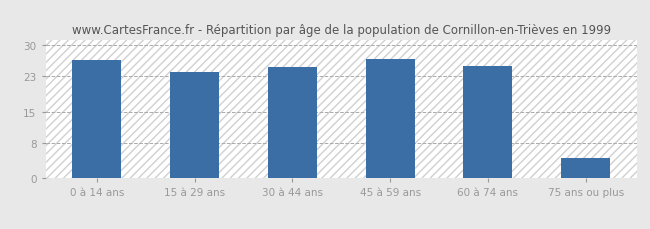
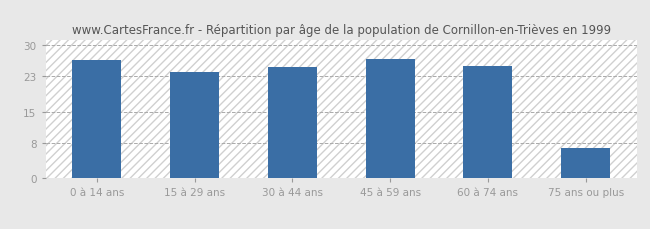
75 ans ou plus: 4.5 -> 6.8
